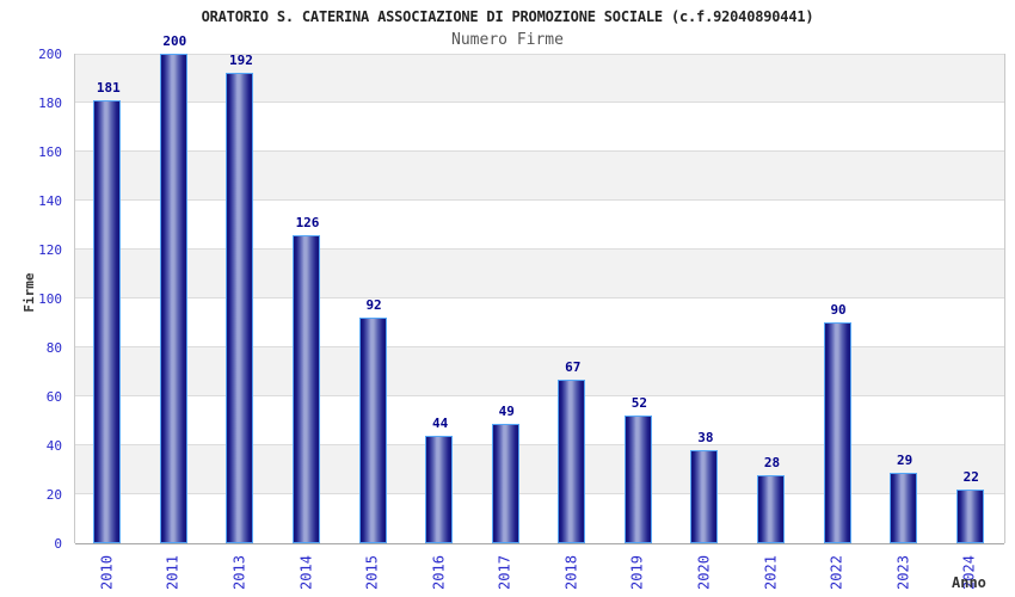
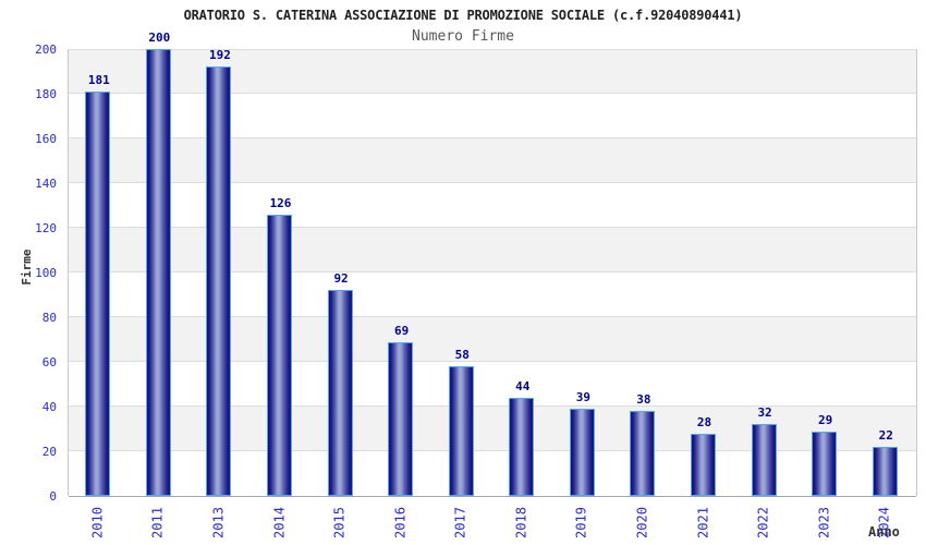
2016: 44 -> 69
2017: 49 -> 58
2018: 67 -> 44
2019: 52 -> 39
2022: 90 -> 32
